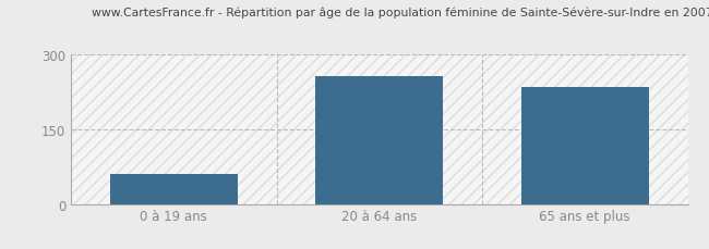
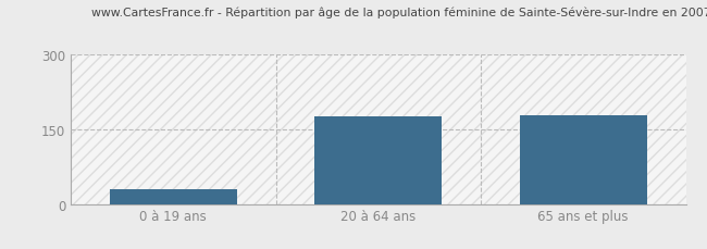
0 à 19 ans: 60 -> 30
20 à 64 ans: 255 -> 175
65 ans et plus: 235 -> 178
